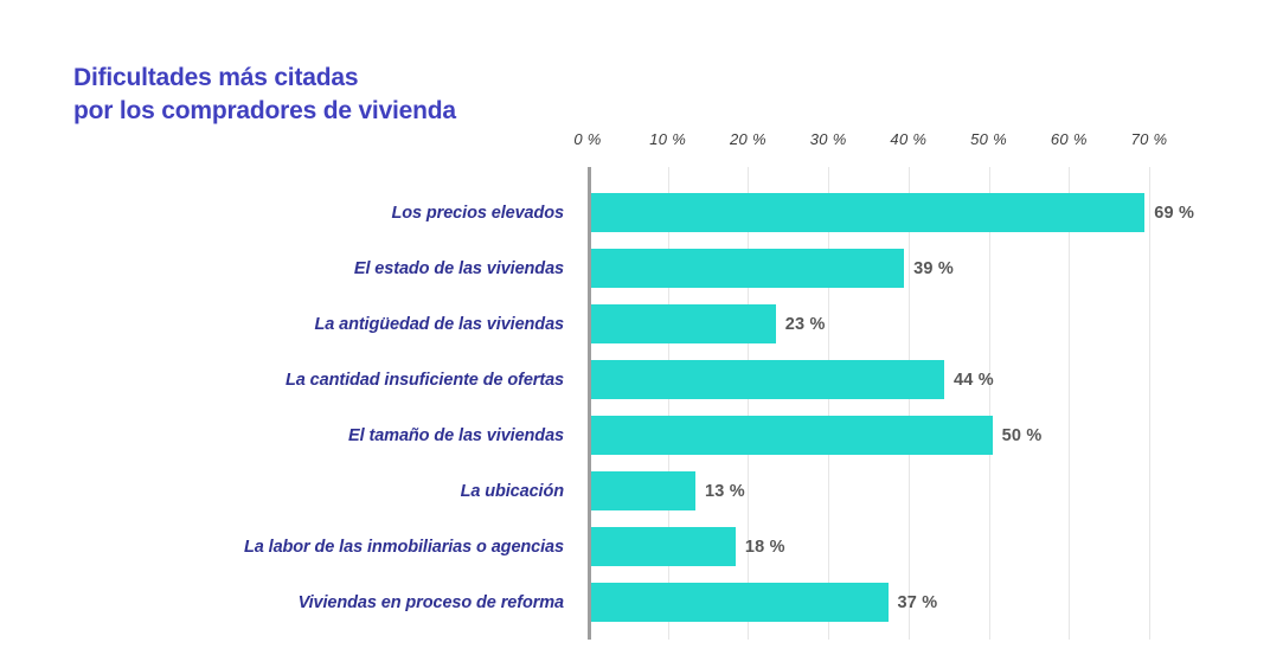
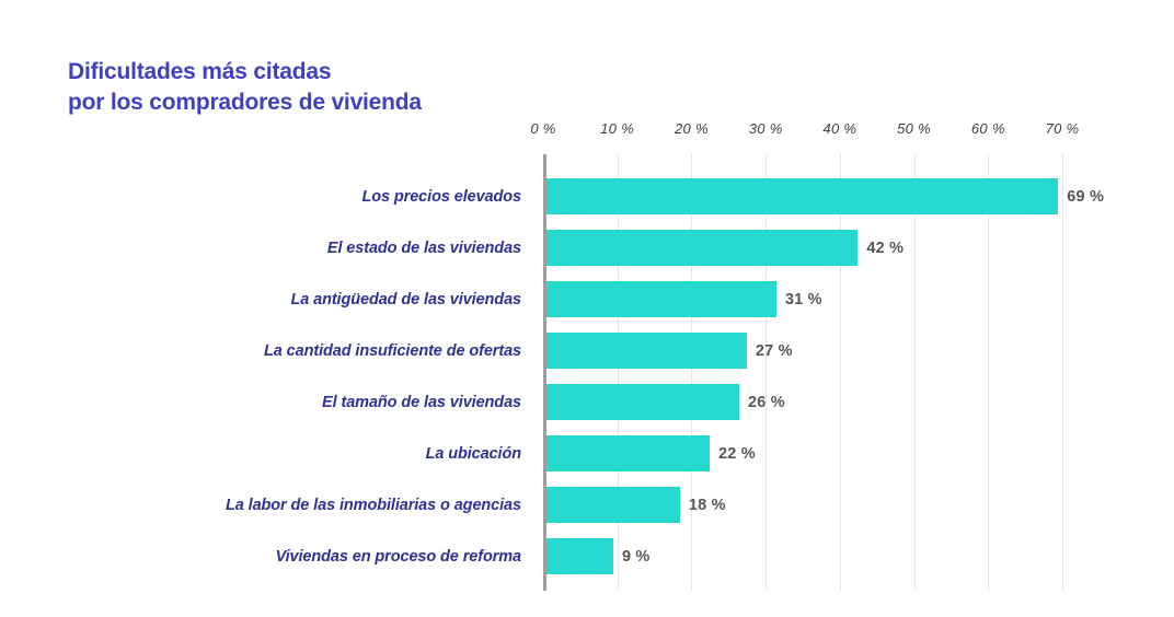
El estado de las viviendas: 39 -> 42
La antigüedad de las viviendas: 23 -> 31
La cantidad insuficiente de ofertas: 44 -> 27
El tamaño de las viviendas: 50 -> 26
La ubicación: 13 -> 22
Viviendas en proceso de reforma: 37 -> 9
